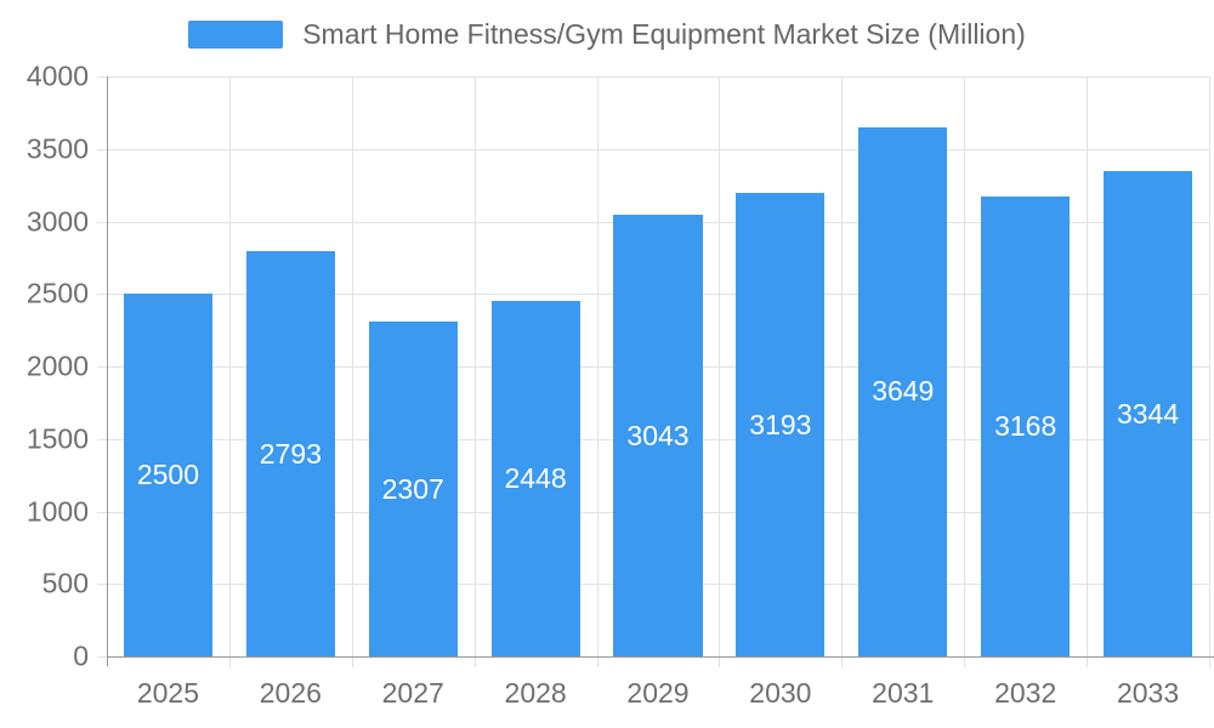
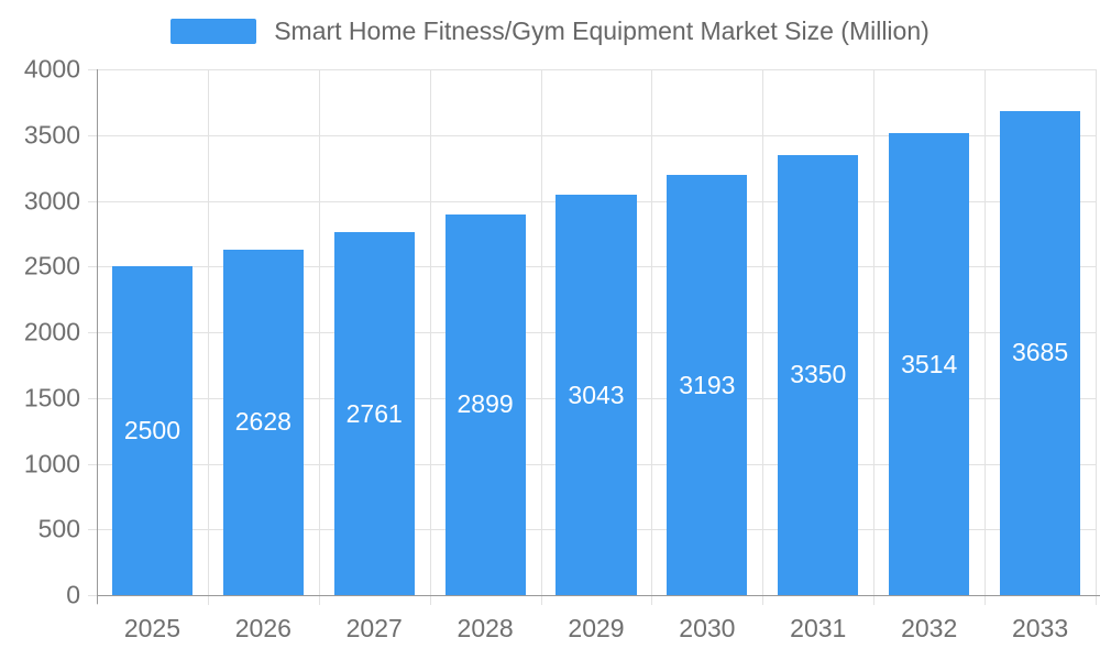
2026: 2793 -> 2628
2027: 2307 -> 2761
2028: 2448 -> 2899
2031: 3649 -> 3350
2032: 3168 -> 3514
2033: 3344 -> 3685
